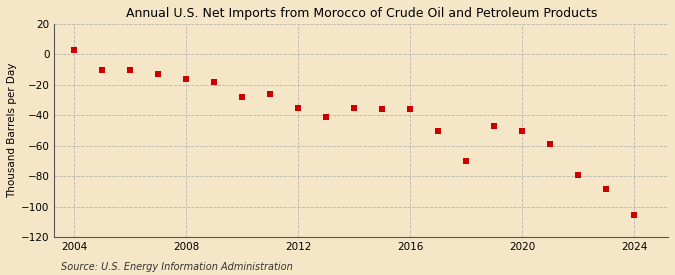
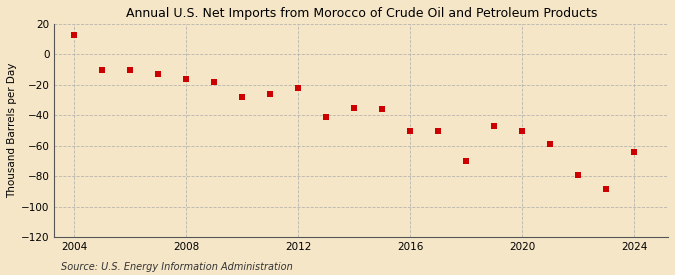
2004: 3 -> 13
2012: -35 -> -22
2016: -36 -> -50
2024: -105 -> -64
